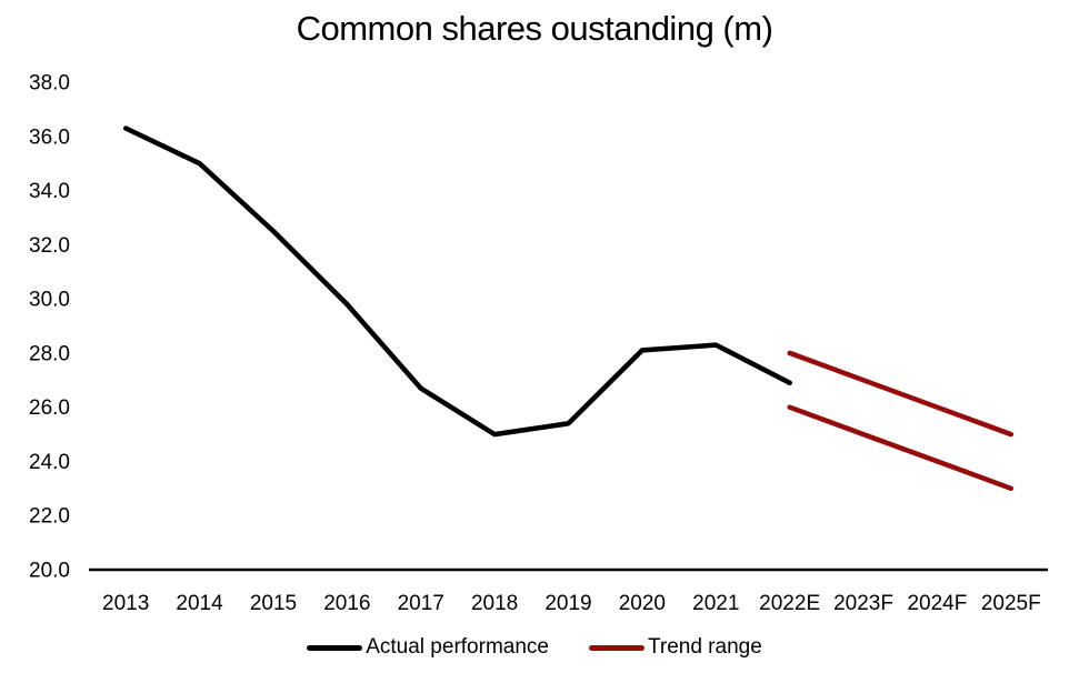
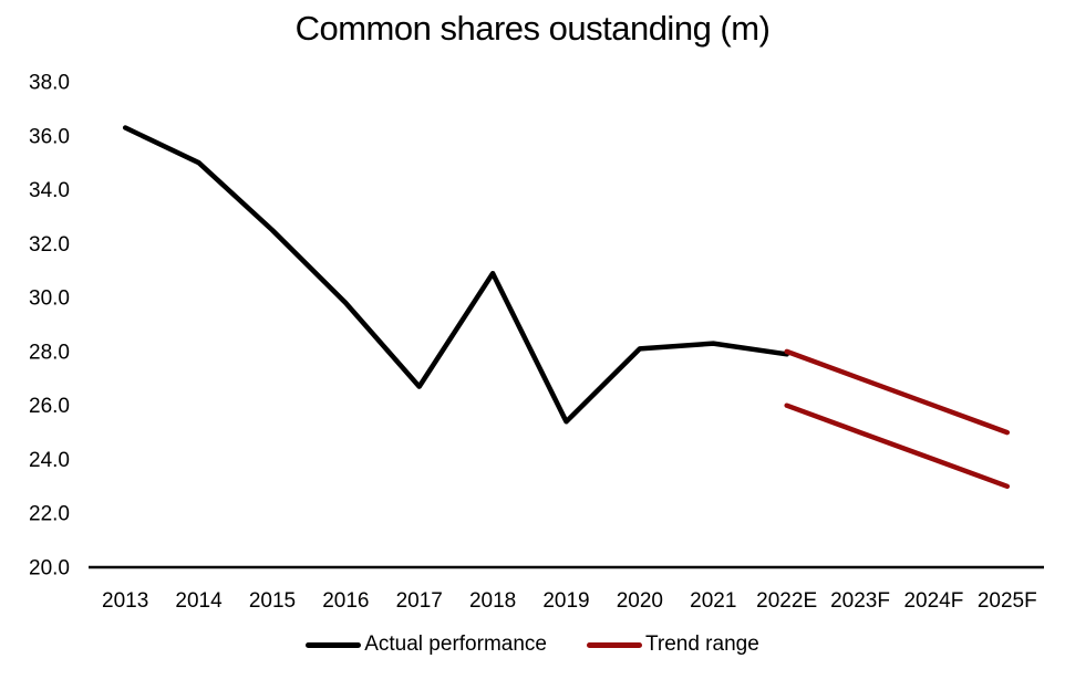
Actual performance/2018: 25.0 -> 30.9
Actual performance/2022E: 26.9 -> 27.9
